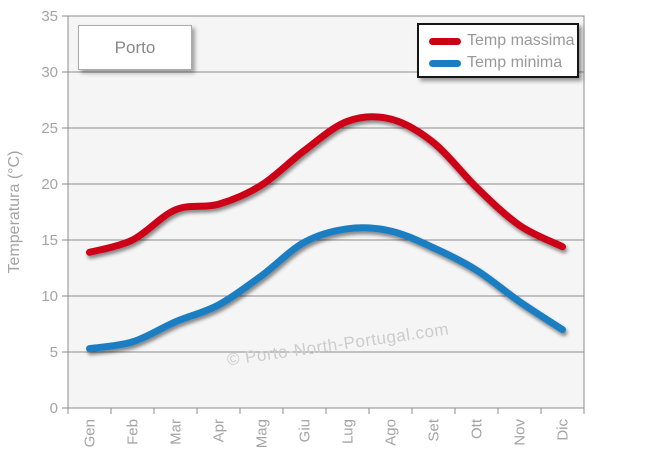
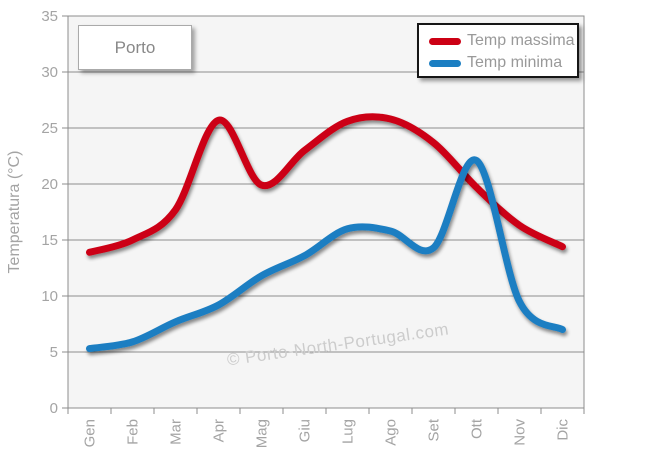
Temp massima/Apr: 18.2 -> 25.7
Temp minima/Giu: 14.8 -> 13.6
Temp minima/Ott: 12.3 -> 22.1
